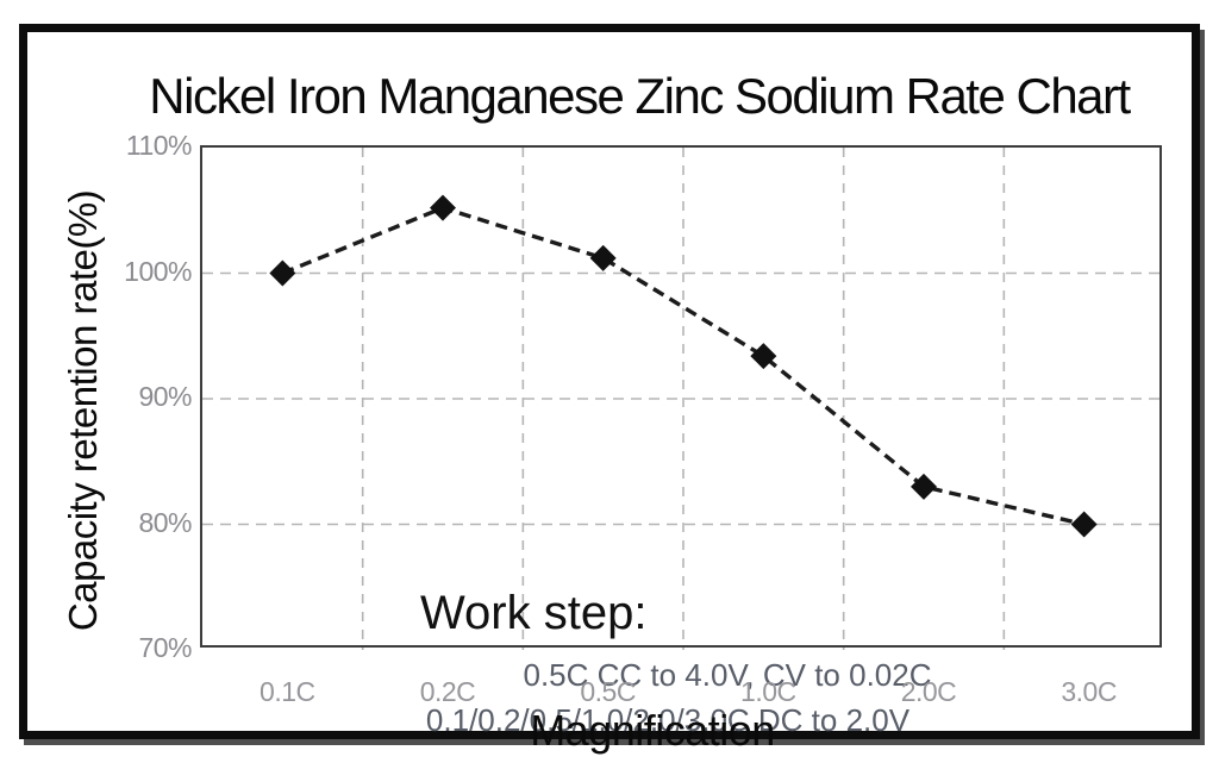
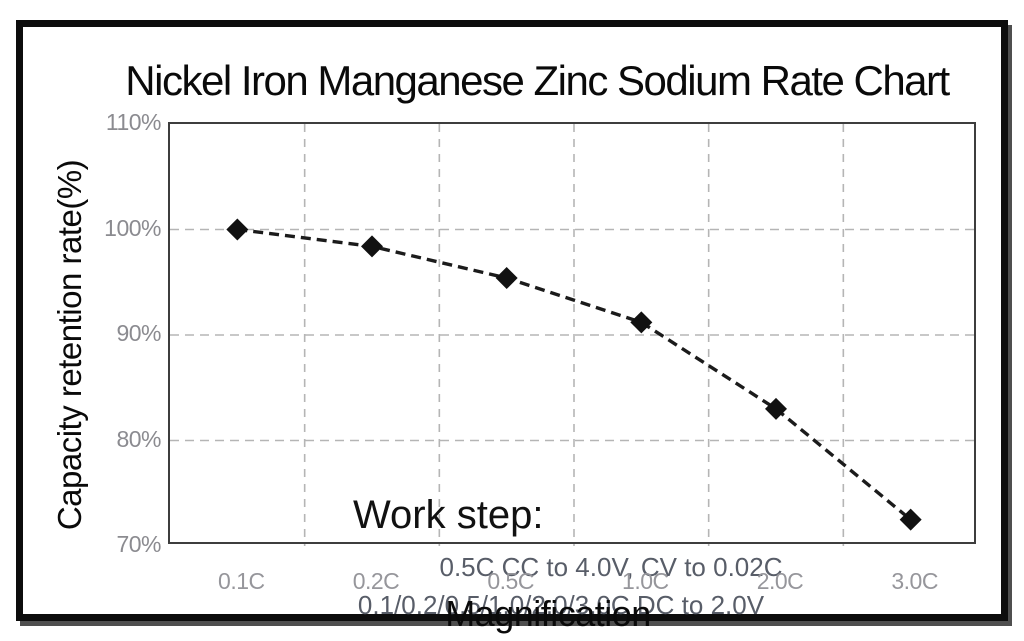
0.2C: 105.2% -> 98.4%
0.5C: 101.2% -> 95.4%
1.0C: 93.4% -> 91.2%
3.0C: 80.0% -> 72.5%
